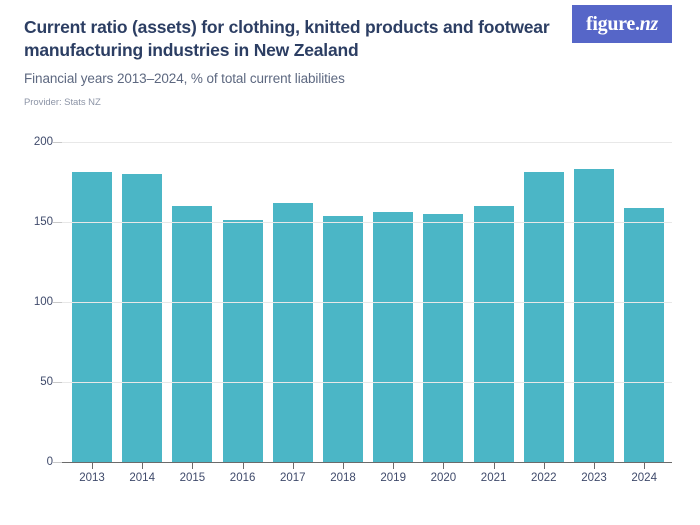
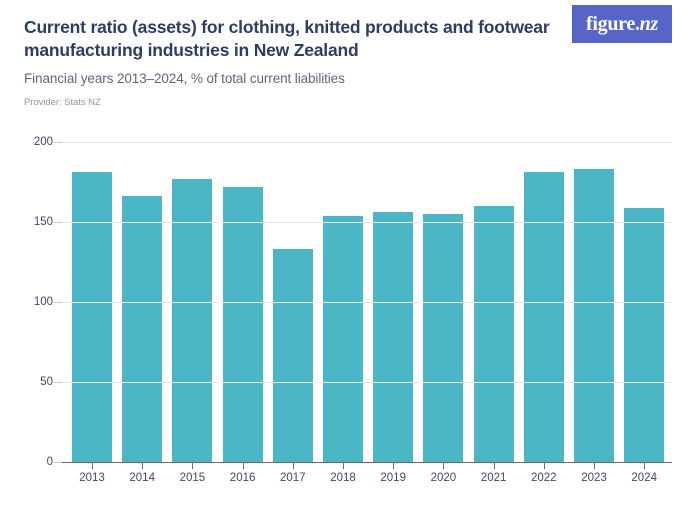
2014: 180 -> 166
2015: 160 -> 177
2016: 151 -> 172
2017: 162 -> 133
